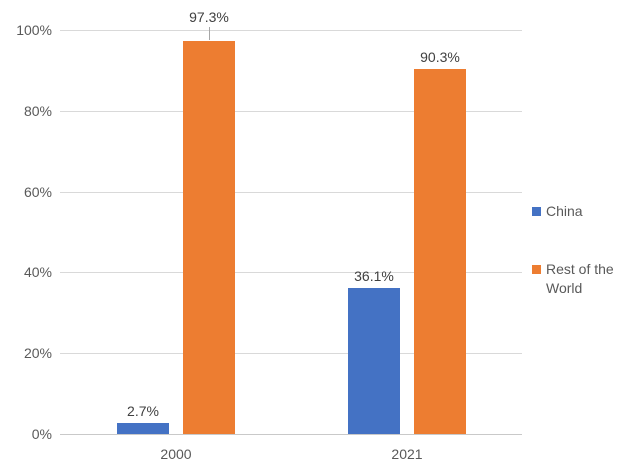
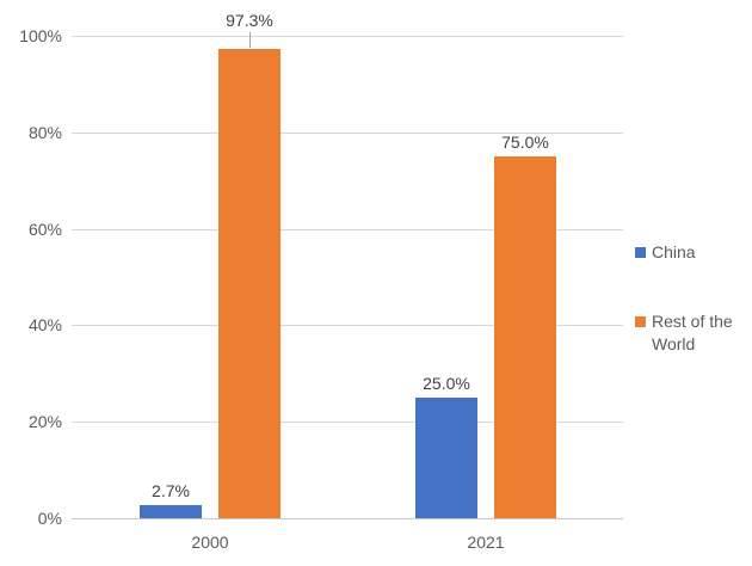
China/2021: 36.1% -> 25.0%
Rest of the World/2021: 90.3% -> 75.0%
